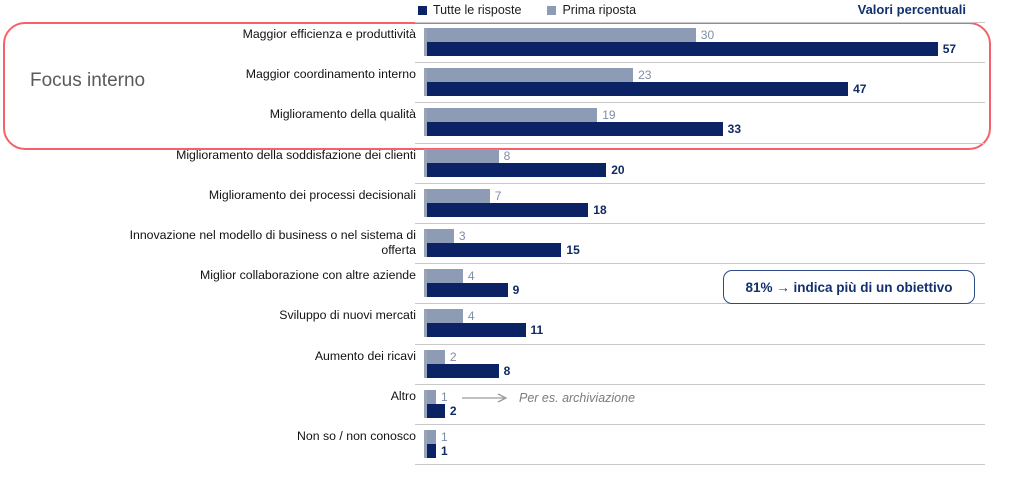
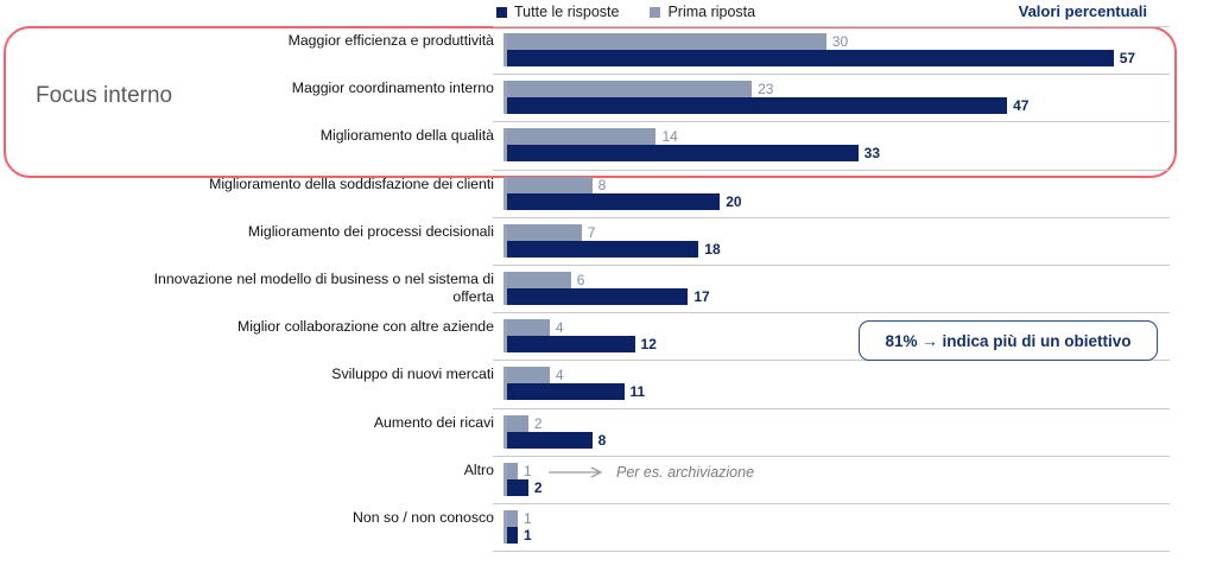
Prima riposta/Miglioramento della qualità: 19 -> 14
Prima riposta/Innovazione nel modello di business o nel sistema di offerta: 3 -> 6
Tutte le risposte/Innovazione nel modello di business o nel sistema di offerta: 15 -> 17
Tutte le risposte/Miglior collaborazione con altre aziende: 9 -> 12
